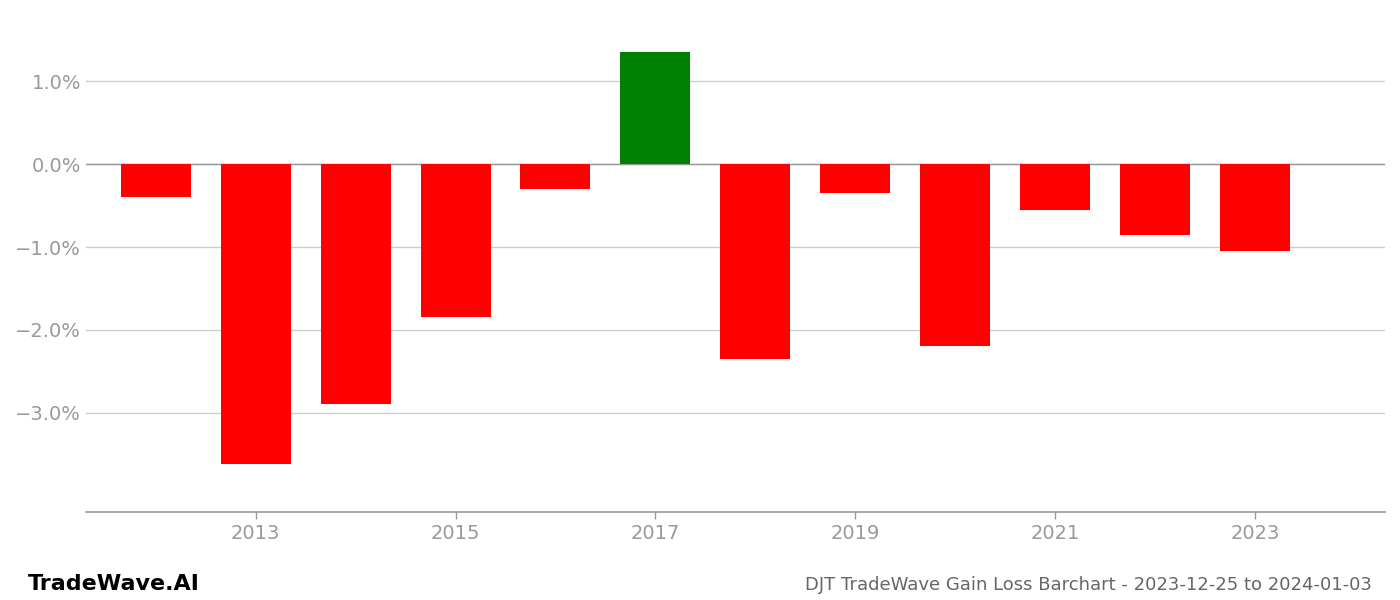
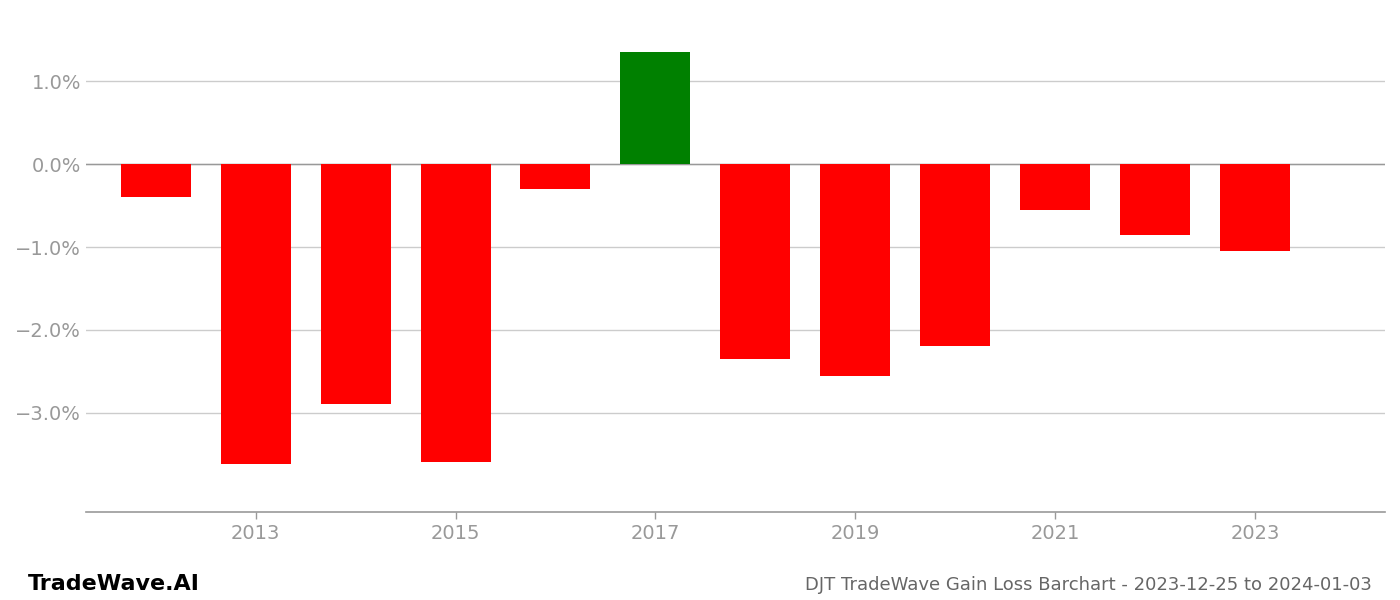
2015: -1.85% -> -3.60%
2019: -0.35% -> -2.56%
